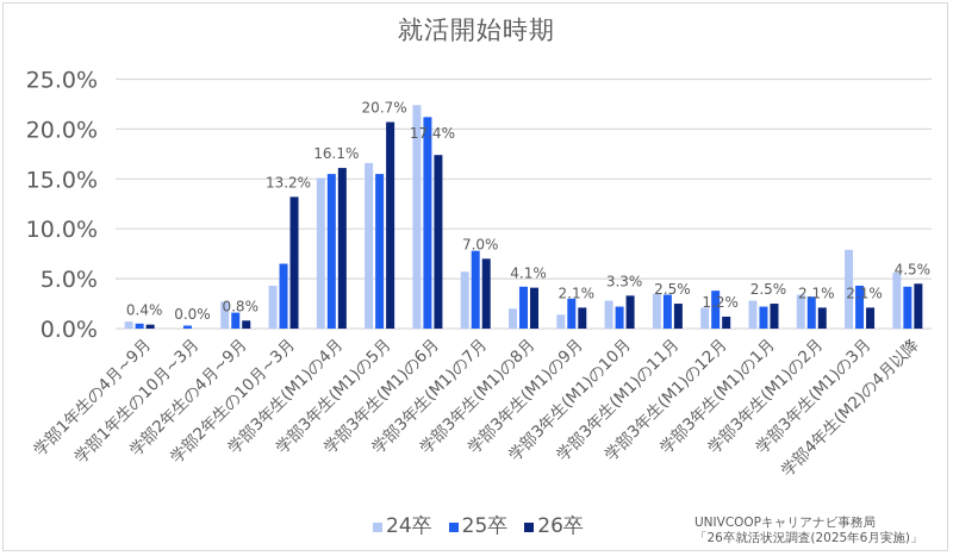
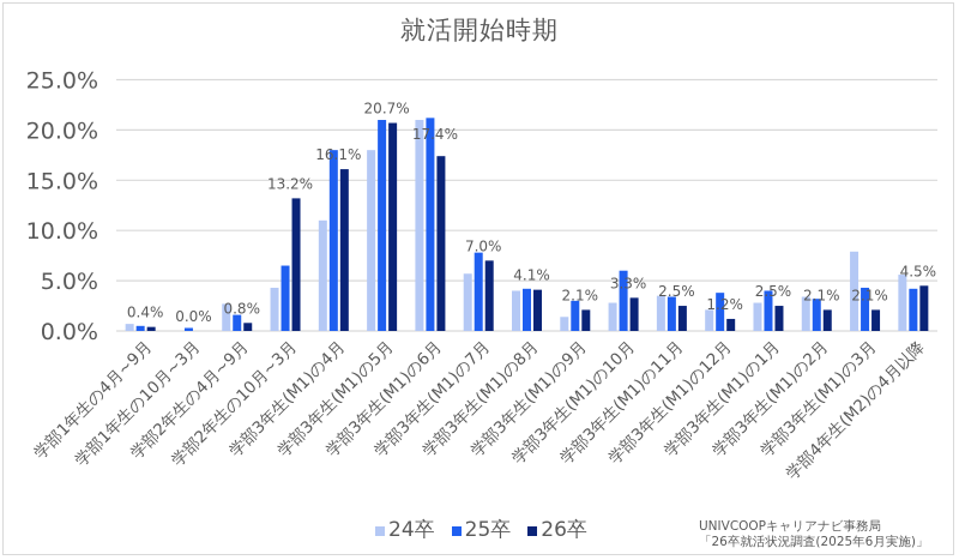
24卒/学部3年生(M1)の4月: 15% -> 11%
25卒/学部3年生(M1)の4月: 16% -> 18%
24卒/学部3年生(M1)の5月: 17% -> 18%
25卒/学部3年生(M1)の5月: 16% -> 21%
24卒/学部3年生(M1)の6月: 22% -> 21%
24卒/学部3年生(M1)の8月: 2% -> 4%
25卒/学部3年生(M1)の10月: 2% -> 6%
25卒/学部3年生(M1)の1月: 2% -> 4%
